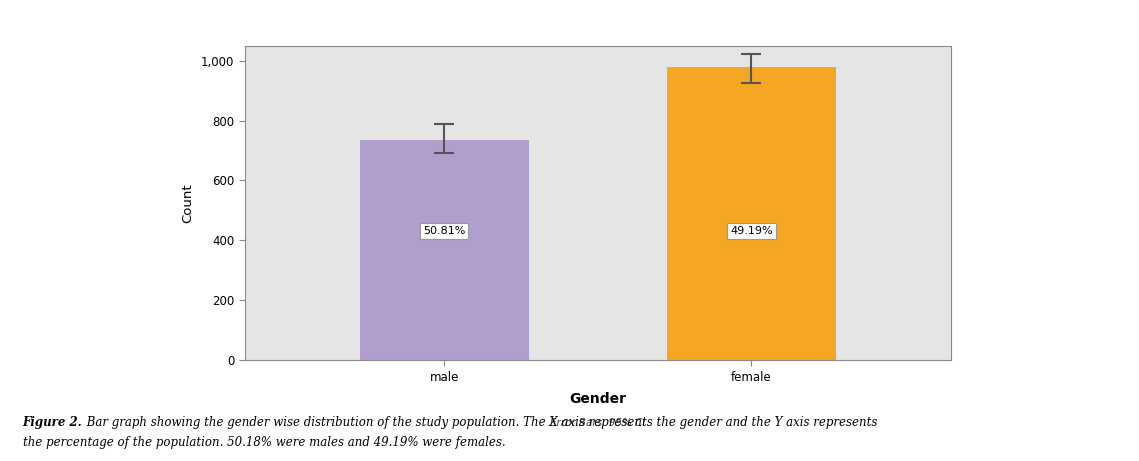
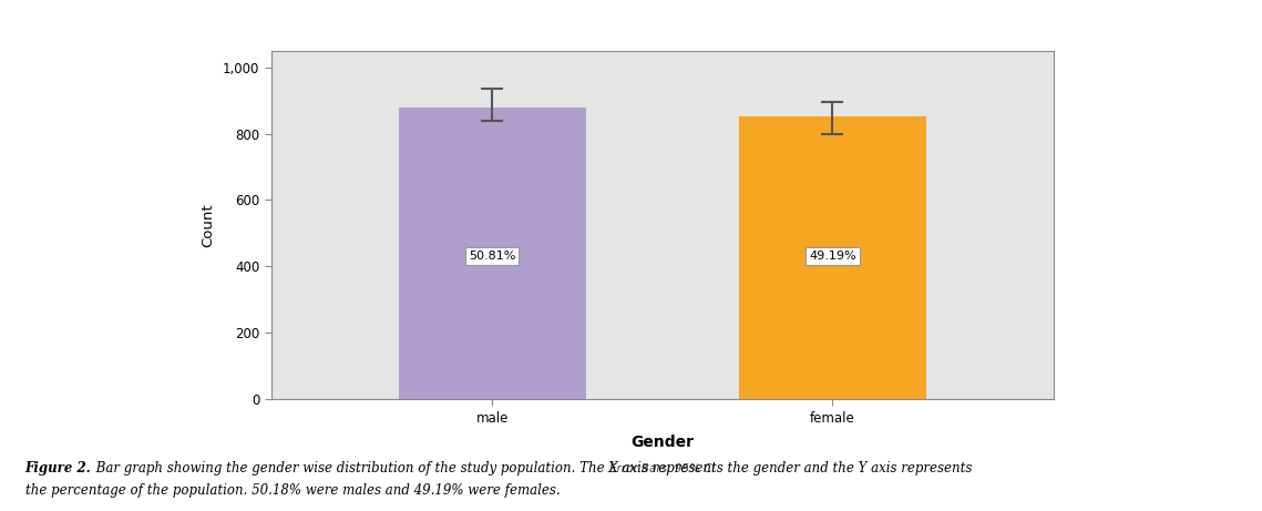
male: 735 -> 880
female: 980 -> 853
